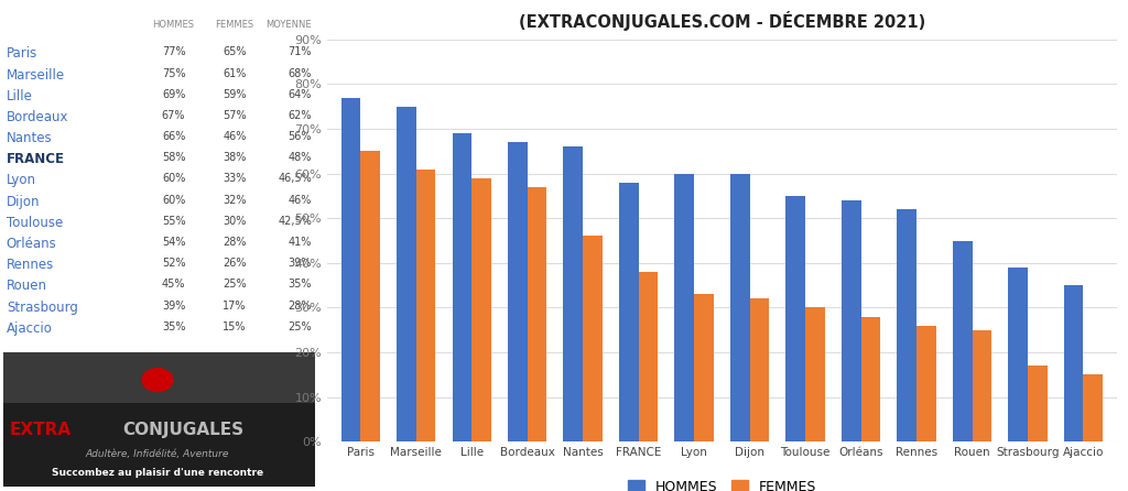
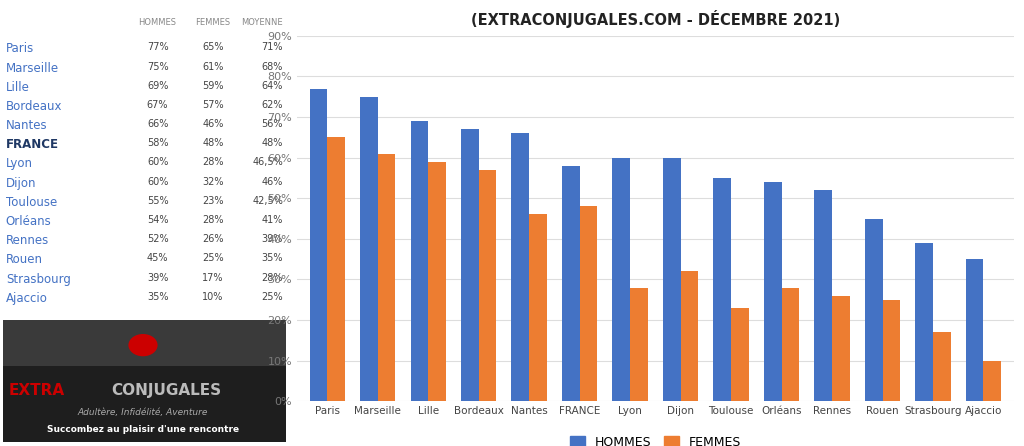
FEMMES/FRANCE: 38% -> 48%
FEMMES/Lyon: 33% -> 28%
FEMMES/Toulouse: 30% -> 23%
FEMMES/Ajaccio: 15% -> 10%
